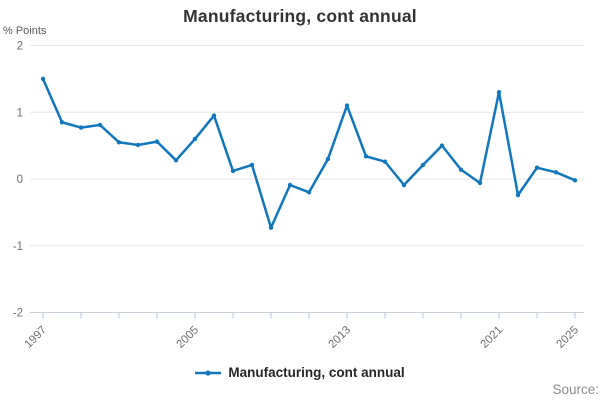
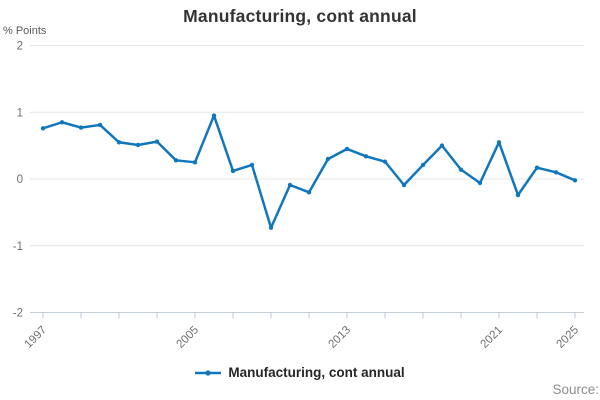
1997: 1.5 -> 0.8
2005: 0.6 -> 0.2
2013: 1.1 -> 0.5
2021: 1.3 -> 0.6
